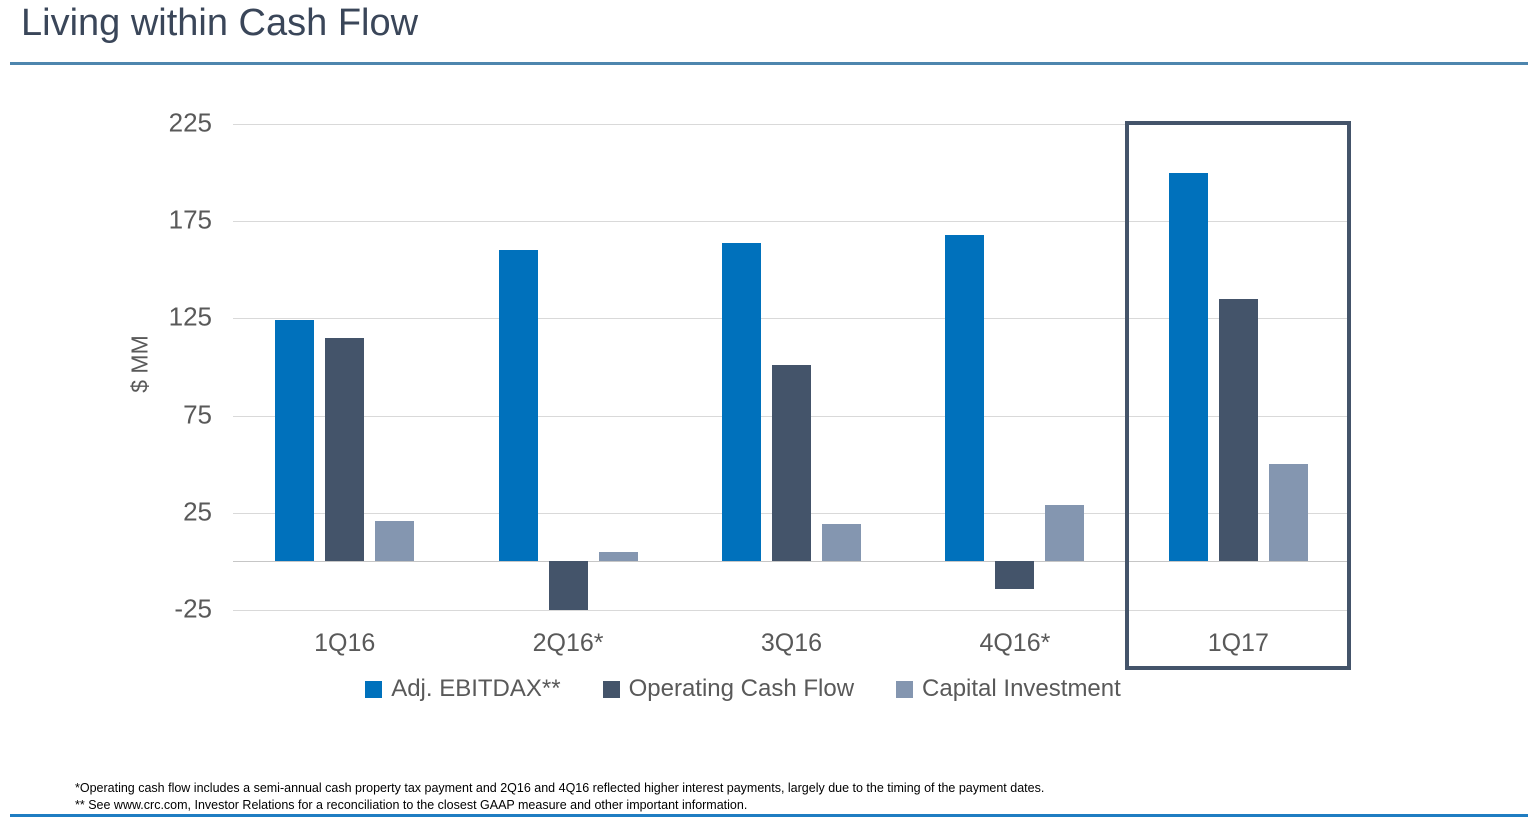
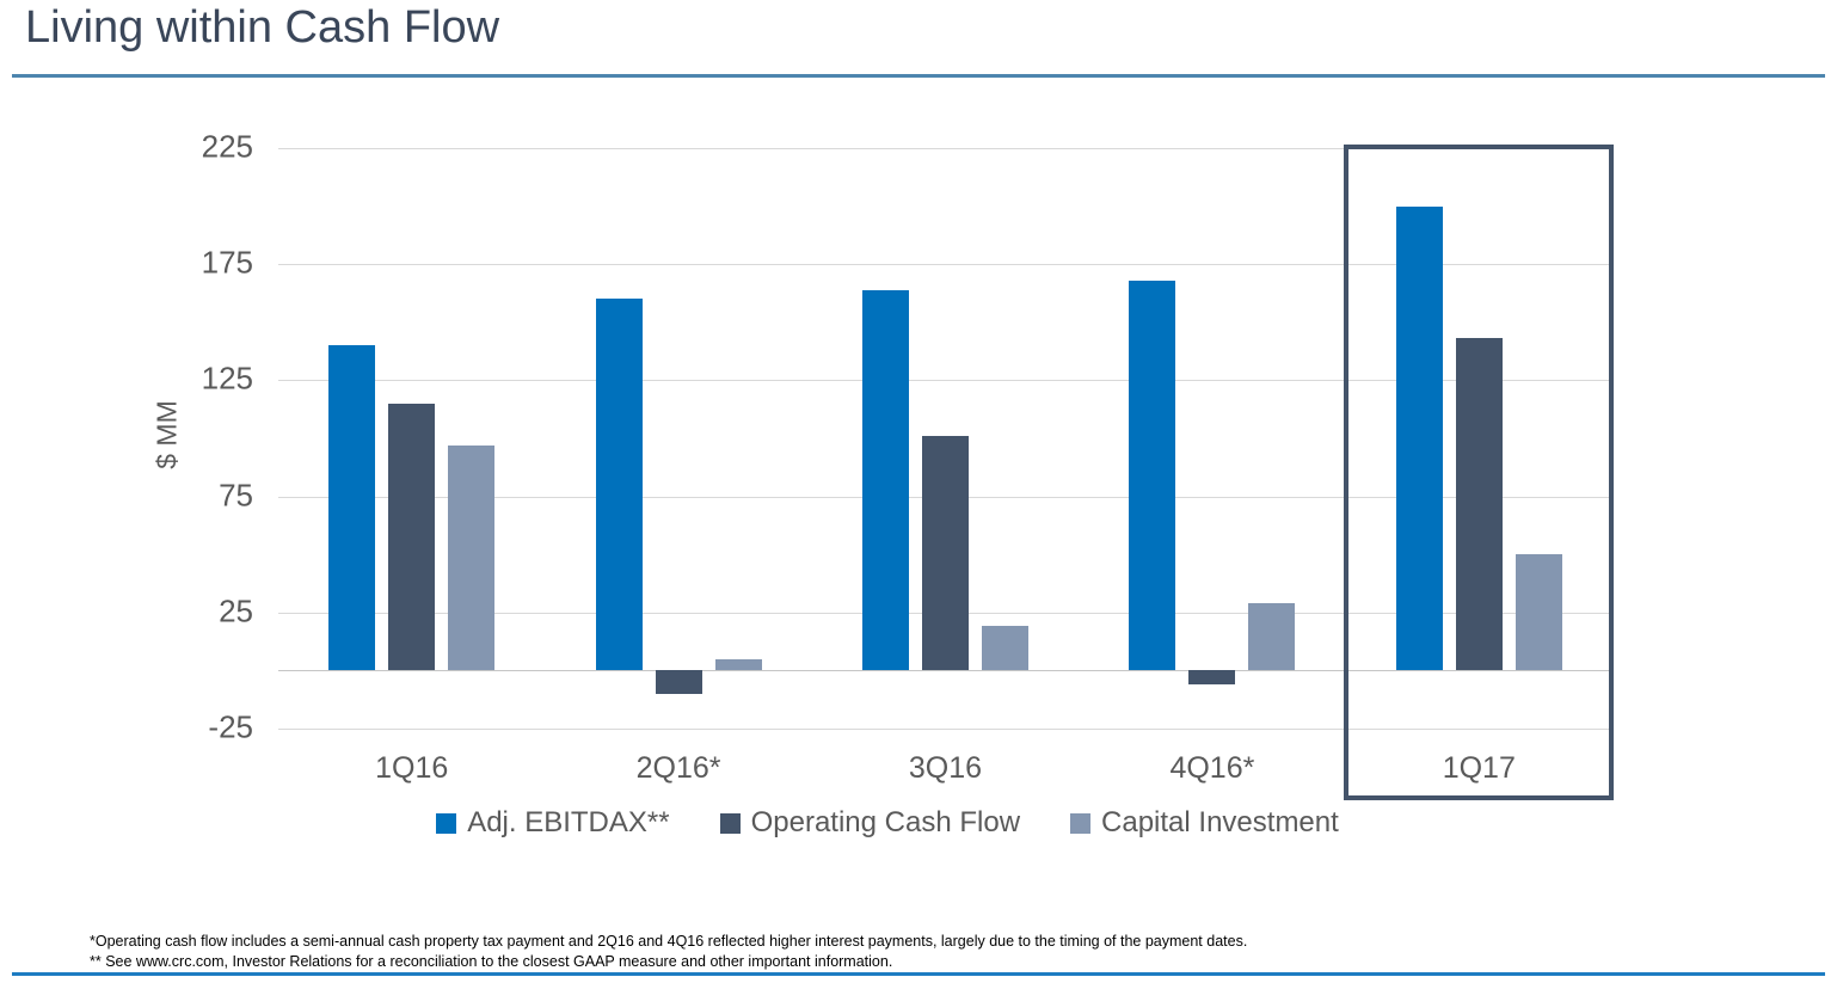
Adj. EBITDAX**/1Q16: 124 -> 140
Capital Investment/1Q16: 21 -> 97
Operating Cash Flow/2Q16*: -25 -> -10
Operating Cash Flow/4Q16*: -14 -> -6
Operating Cash Flow/1Q17: 135 -> 143
